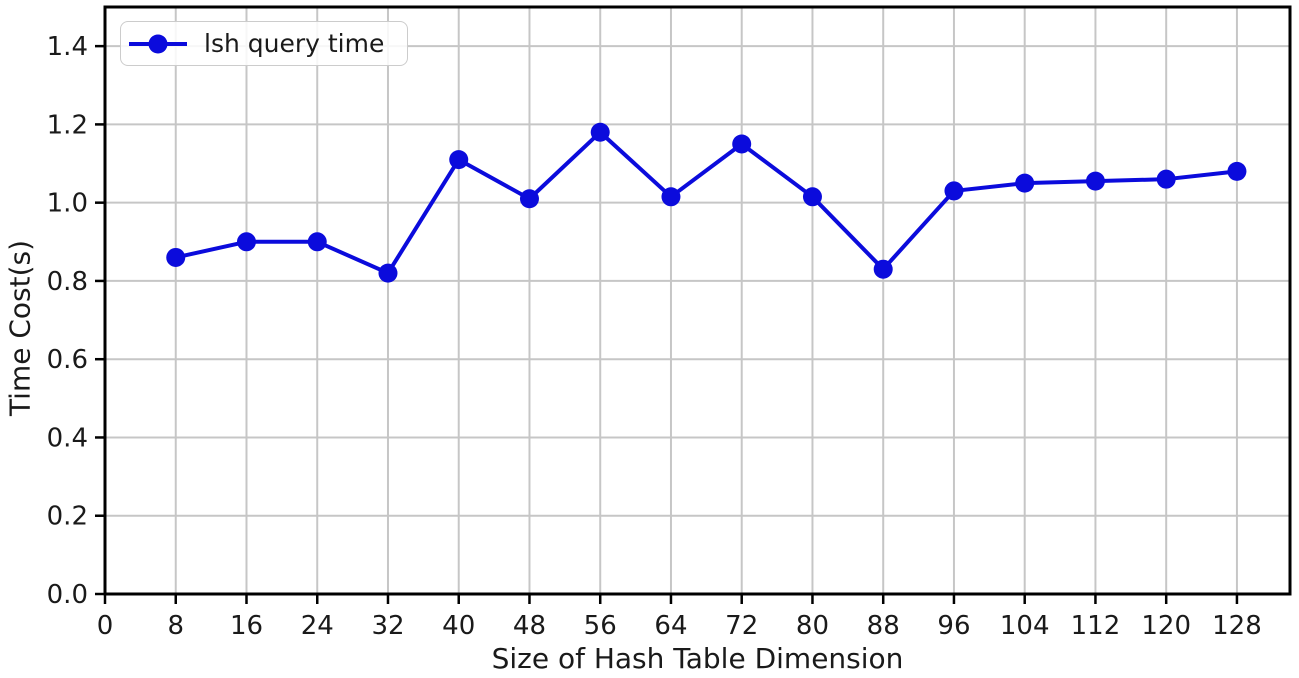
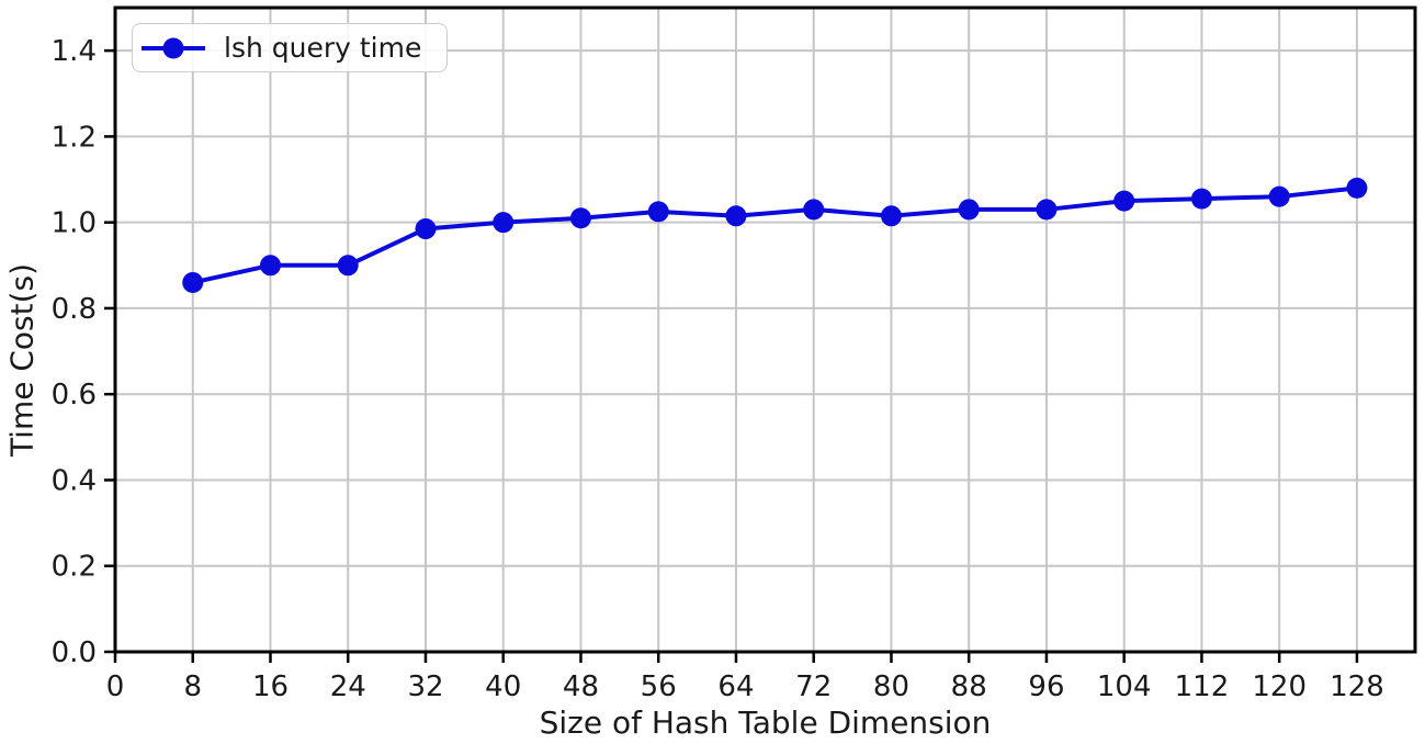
32: 0.82 -> 0.98
40: 1.11 -> 1.00
56: 1.18 -> 1.02
72: 1.15 -> 1.03
88: 0.83 -> 1.03
